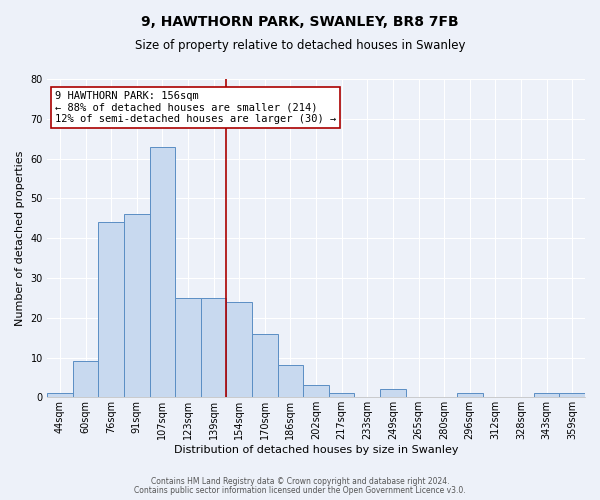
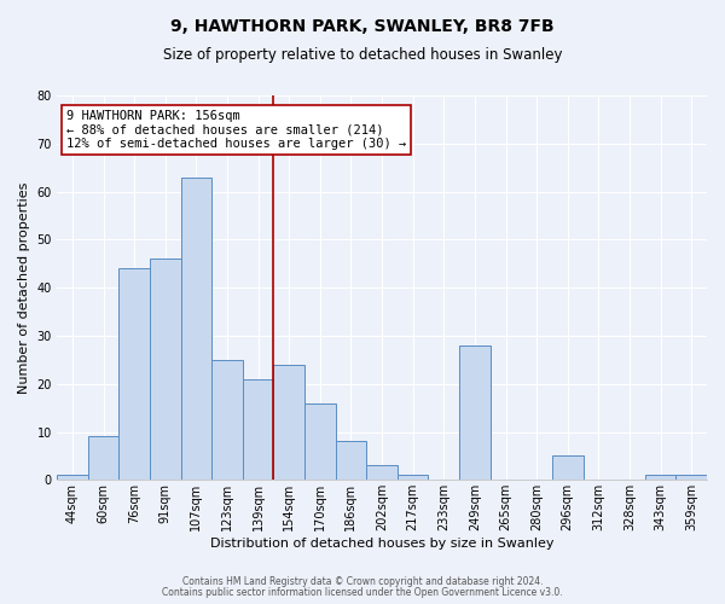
139sqm: 25 -> 21
249sqm: 2 -> 28
296sqm: 1 -> 5
